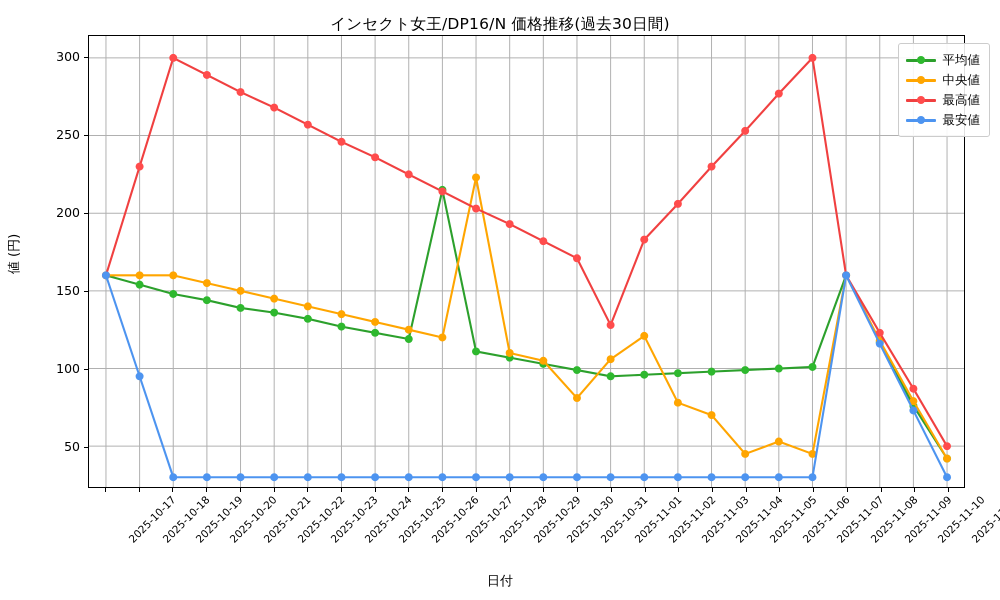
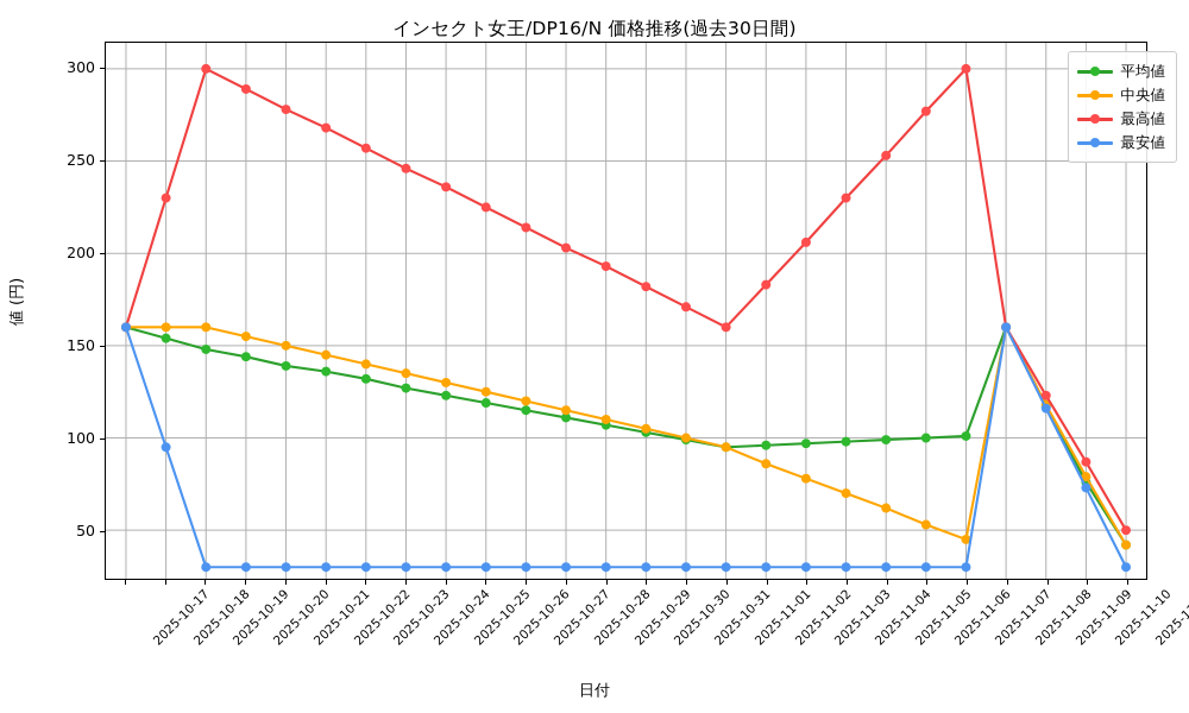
平均値/2025-10-27: 215 -> 115
中央値/2025-10-28: 223 -> 115
中央値/2025-10-31: 81 -> 100
中央値/2025-11-01: 106 -> 95
最高値/2025-11-01: 128 -> 160
中央値/2025-11-02: 121 -> 86
中央値/2025-11-05: 45 -> 62
